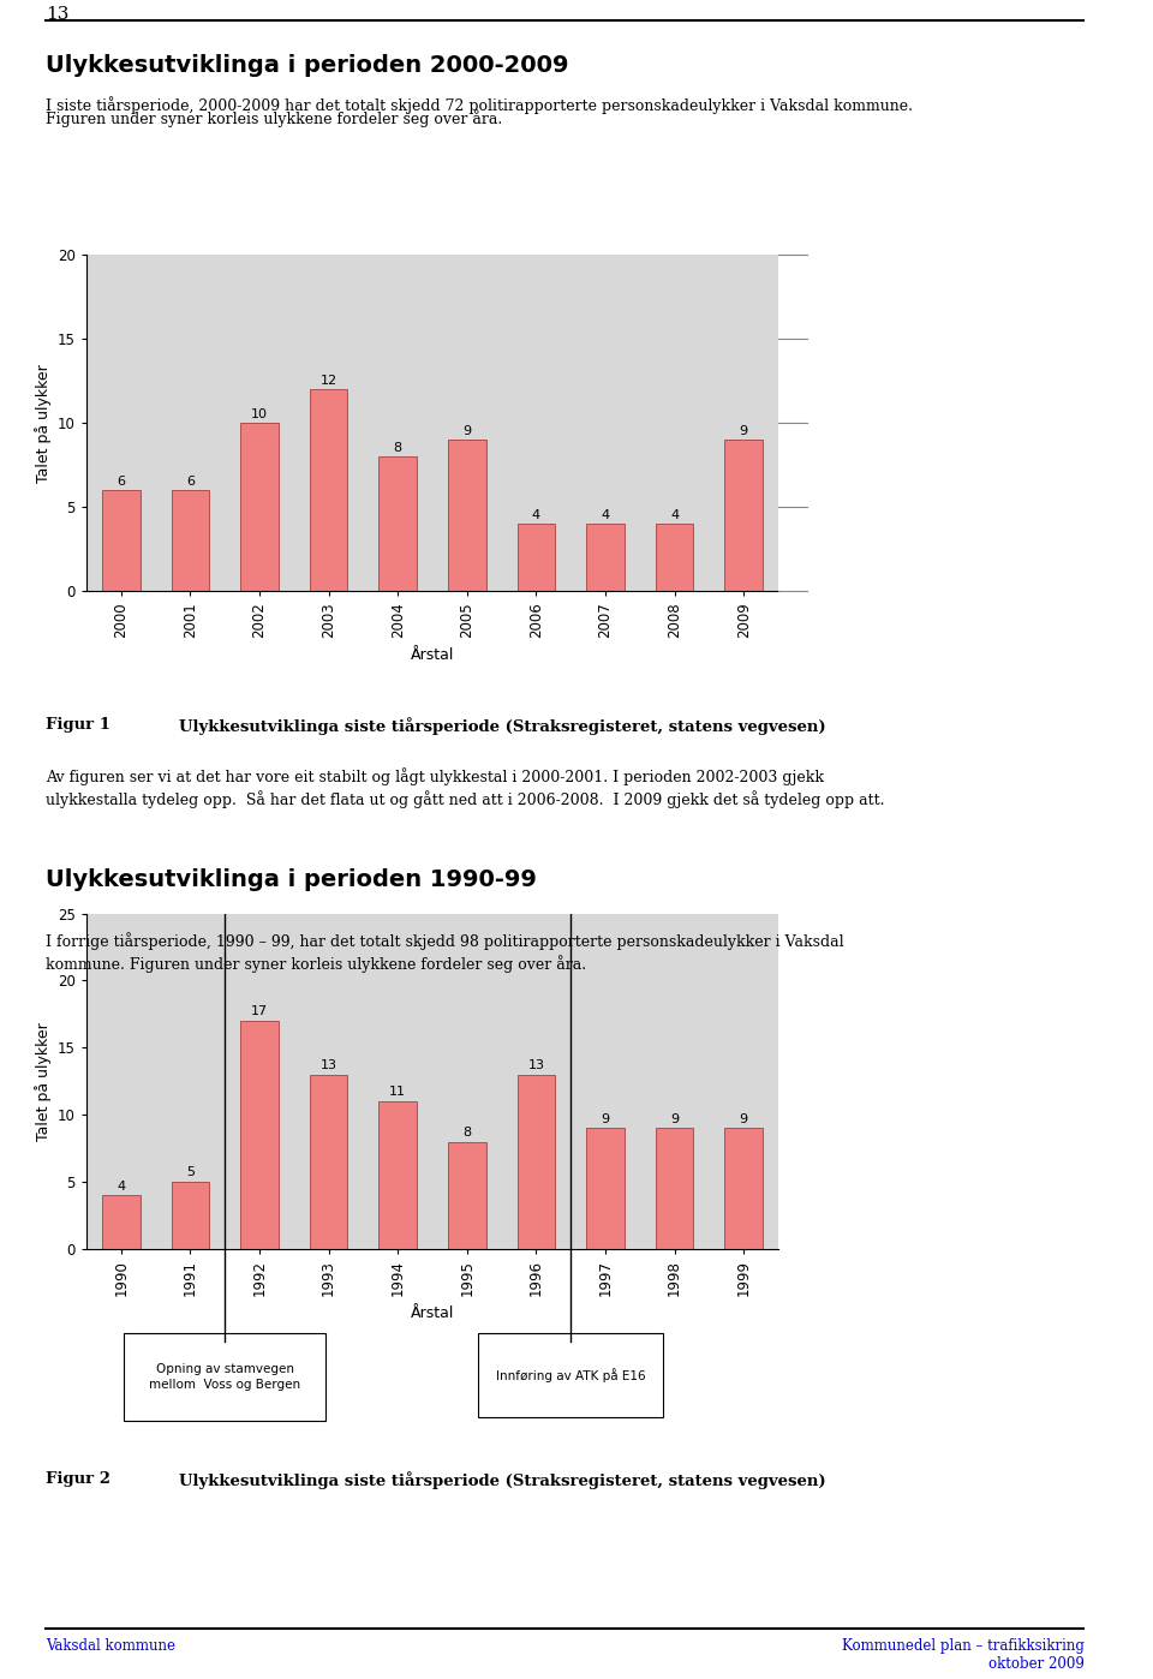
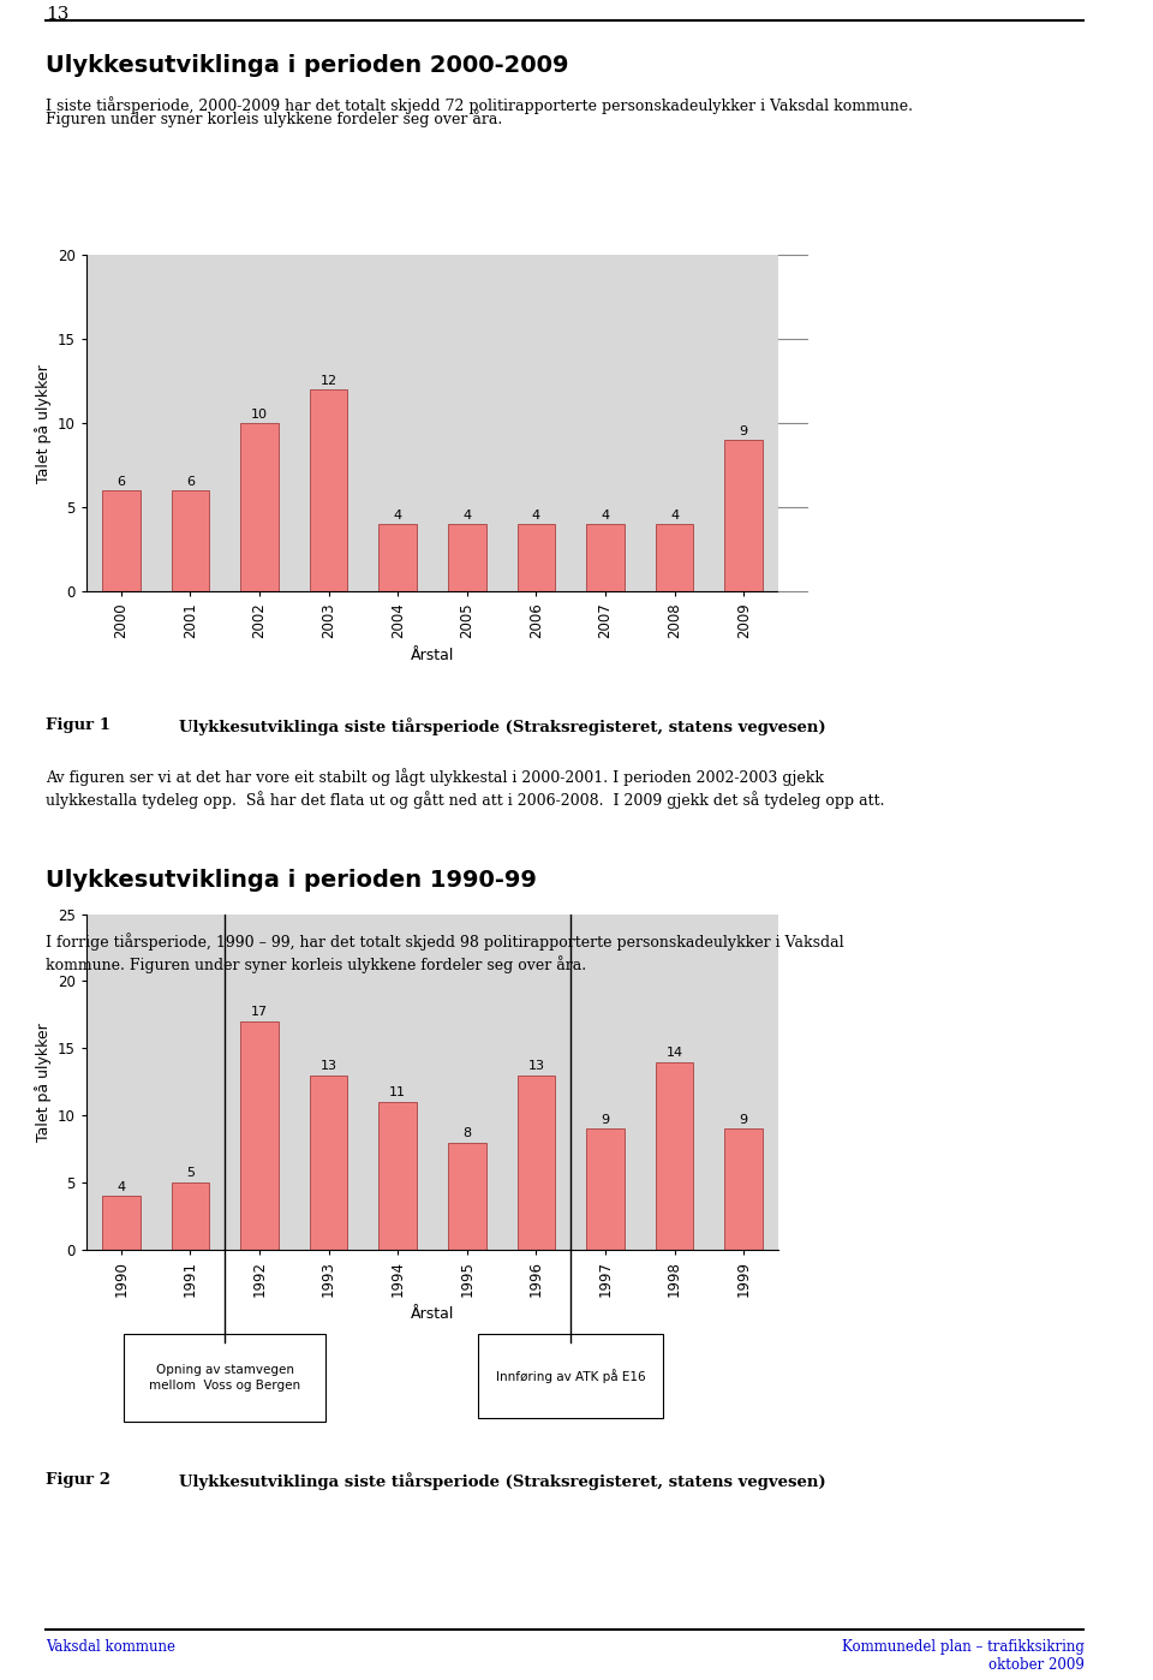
2004: 8 -> 4
2005: 9 -> 4
1998: 9 -> 14
